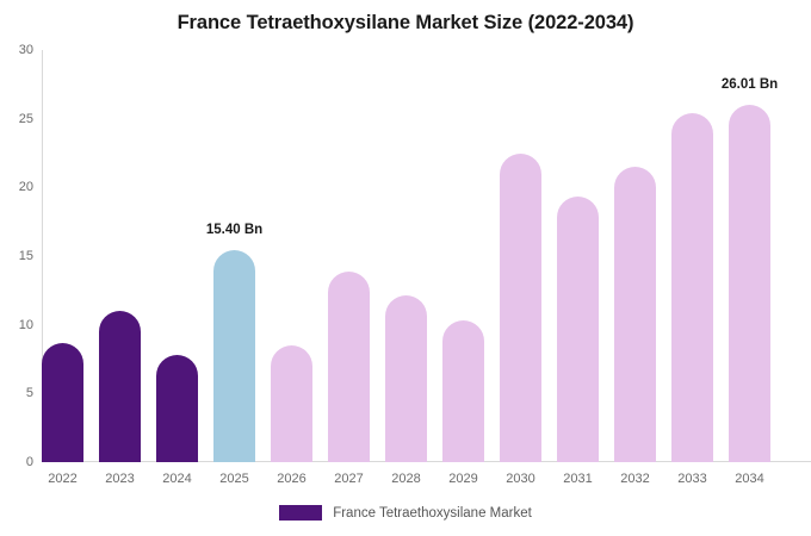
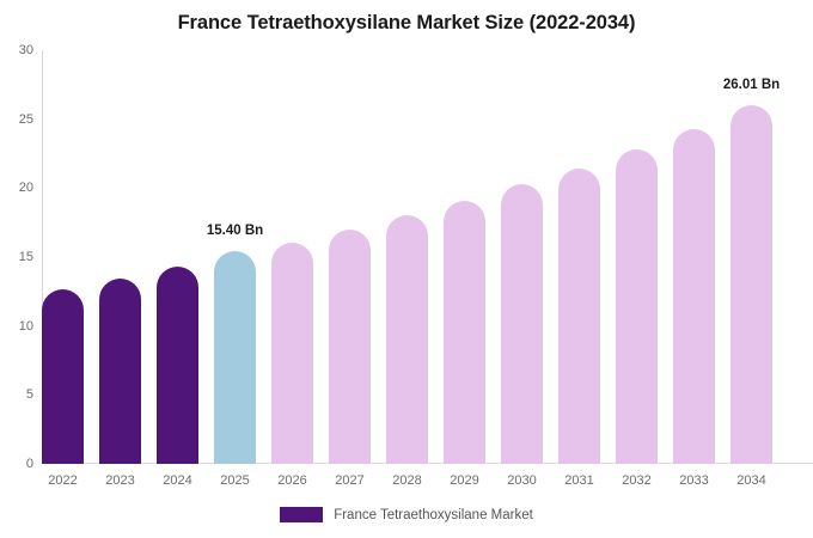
2022: 8.7 -> 12.7
2023: 11.0 -> 13.4
2024: 7.8 -> 14.3
2026: 8.5 -> 16.0
2027: 13.9 -> 17.0
2028: 12.1 -> 18.0
2029: 10.3 -> 19.1
2030: 22.5 -> 20.3
2031: 19.3 -> 21.4
2032: 21.5 -> 22.8
2033: 25.4 -> 24.3
